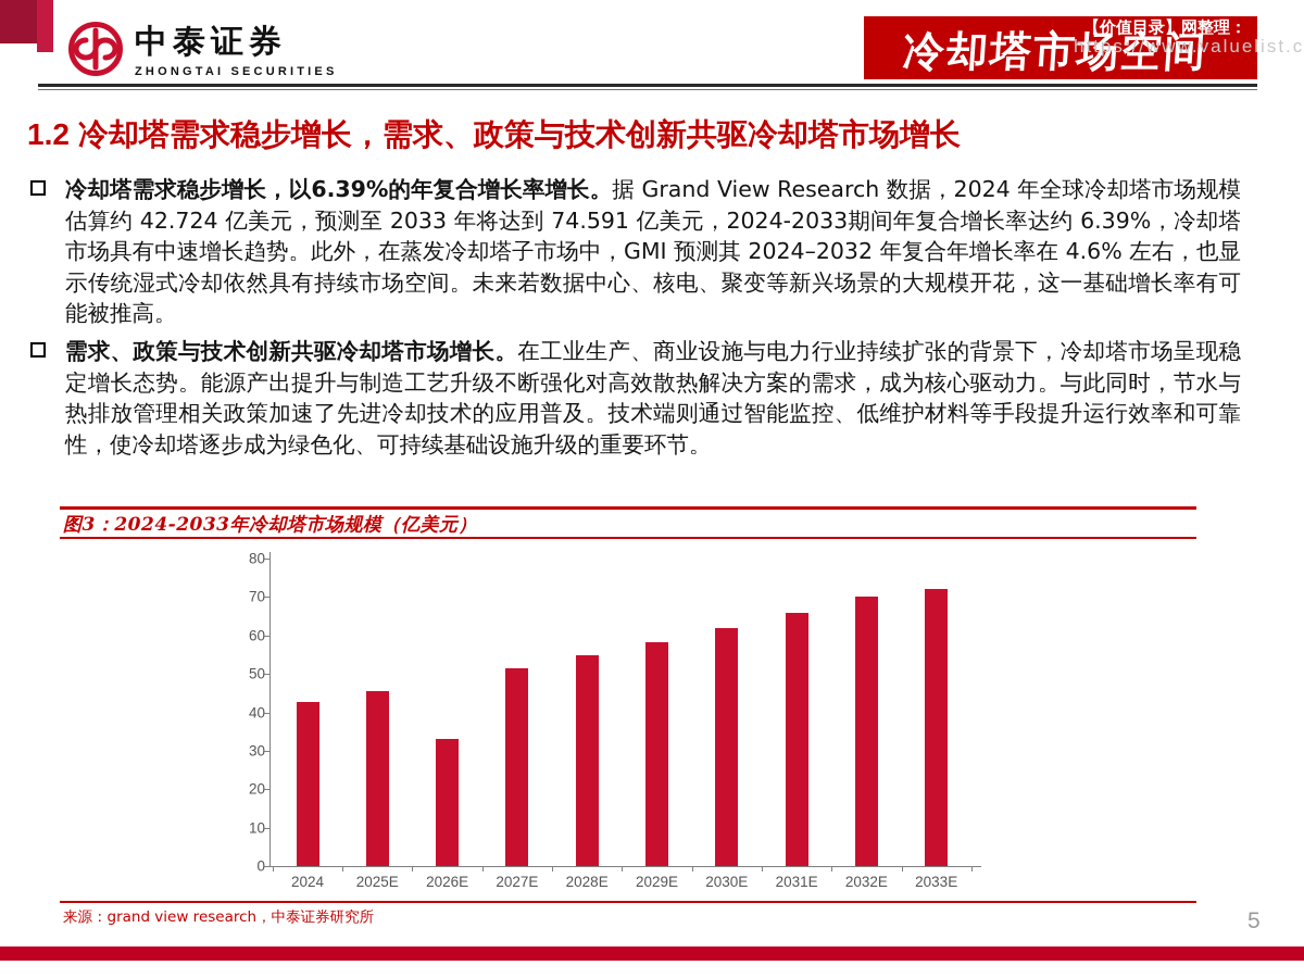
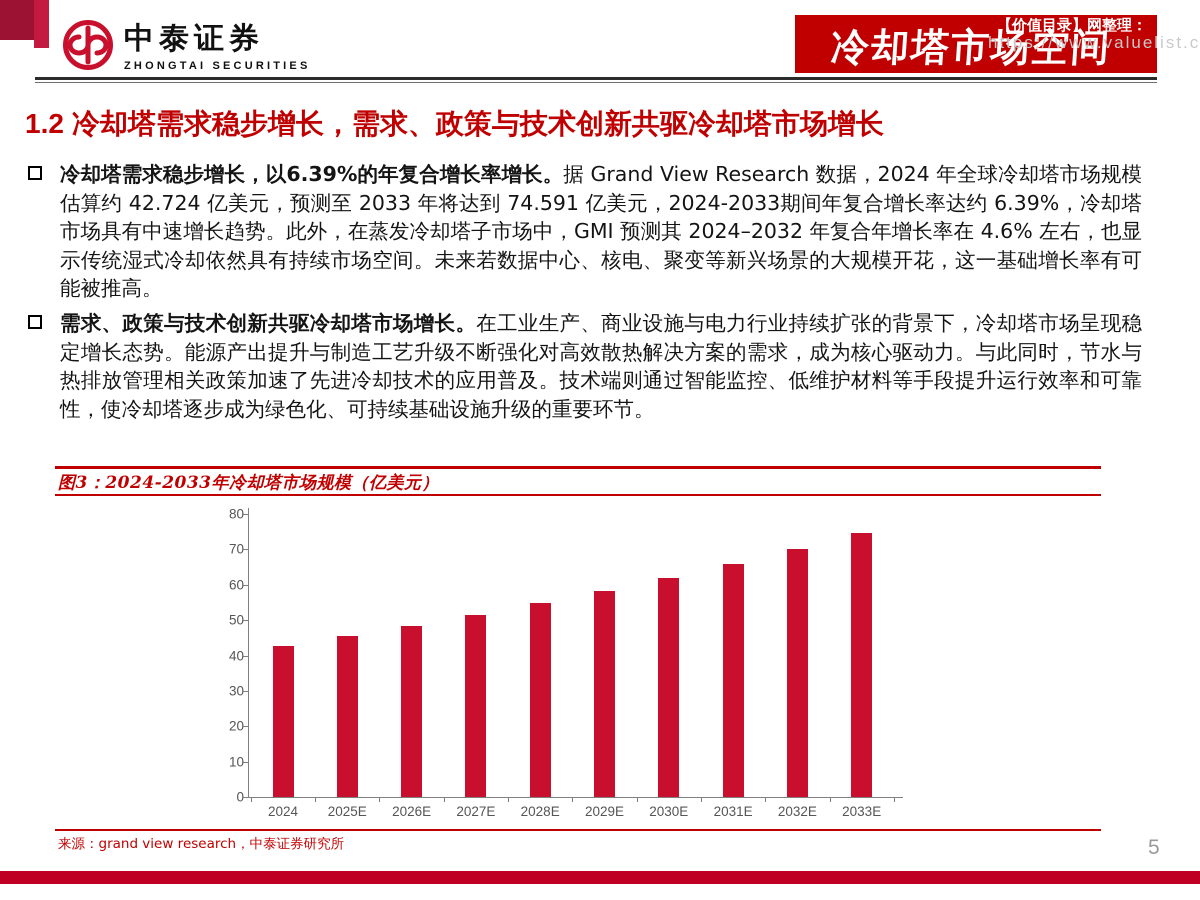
2026E: 33 -> 48
2033E: 72 -> 75
